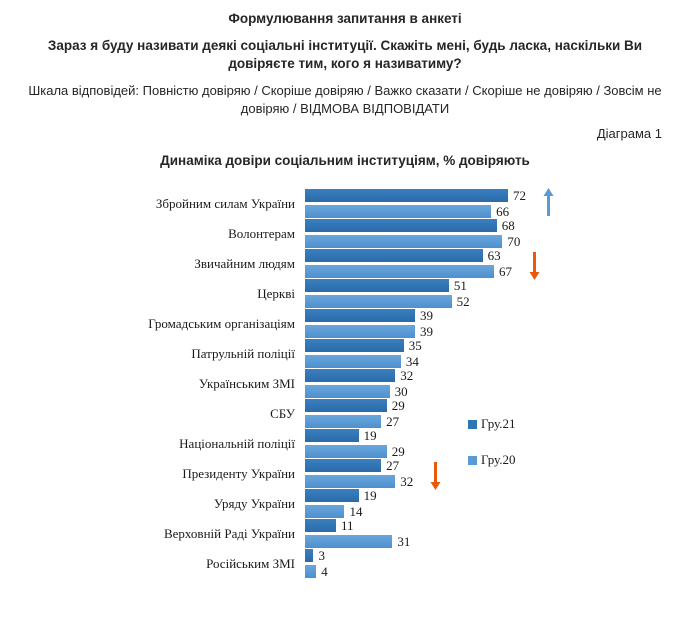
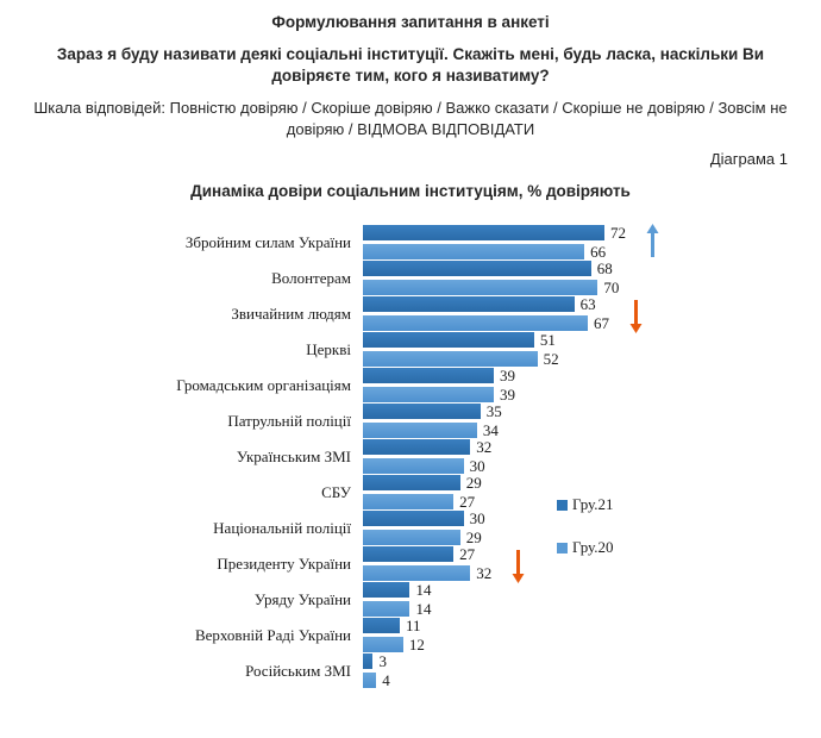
Гру.21/Національній поліції: 19 -> 30
Гру.21/Уряду України: 19 -> 14
Гру.20/Верховній Раді України: 31 -> 12
